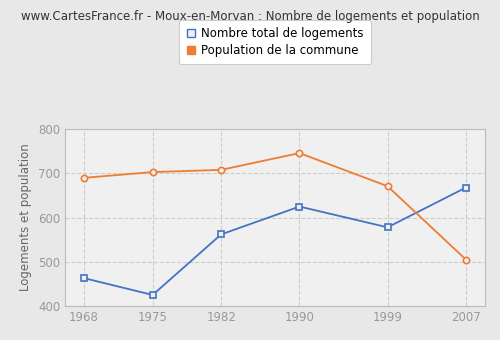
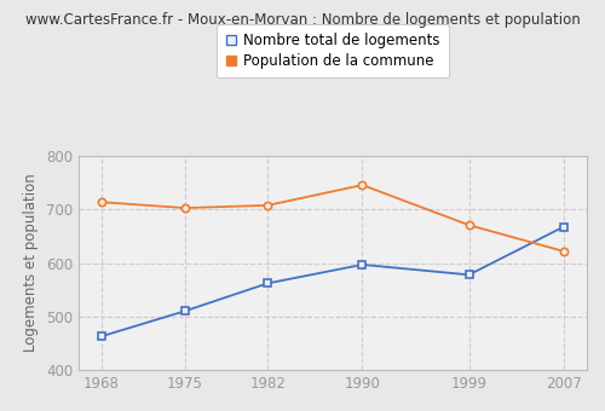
Population de la commune/1968: 690 -> 714
Nombre total de logements/1975: 425 -> 510
Nombre total de logements/1990: 625 -> 597
Population de la commune/2007: 505 -> 622
